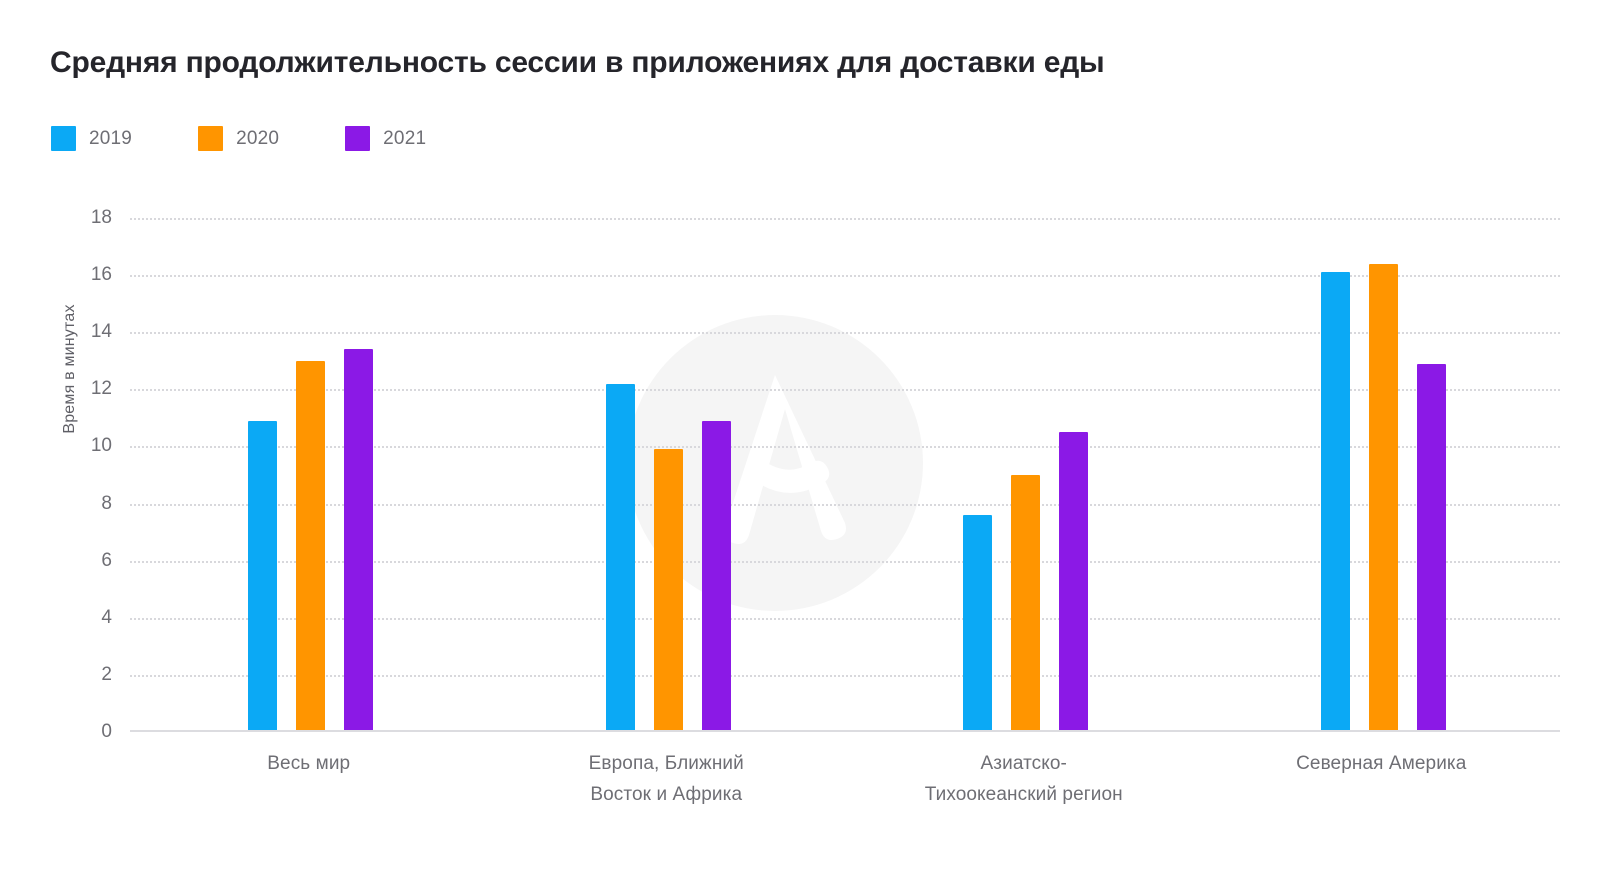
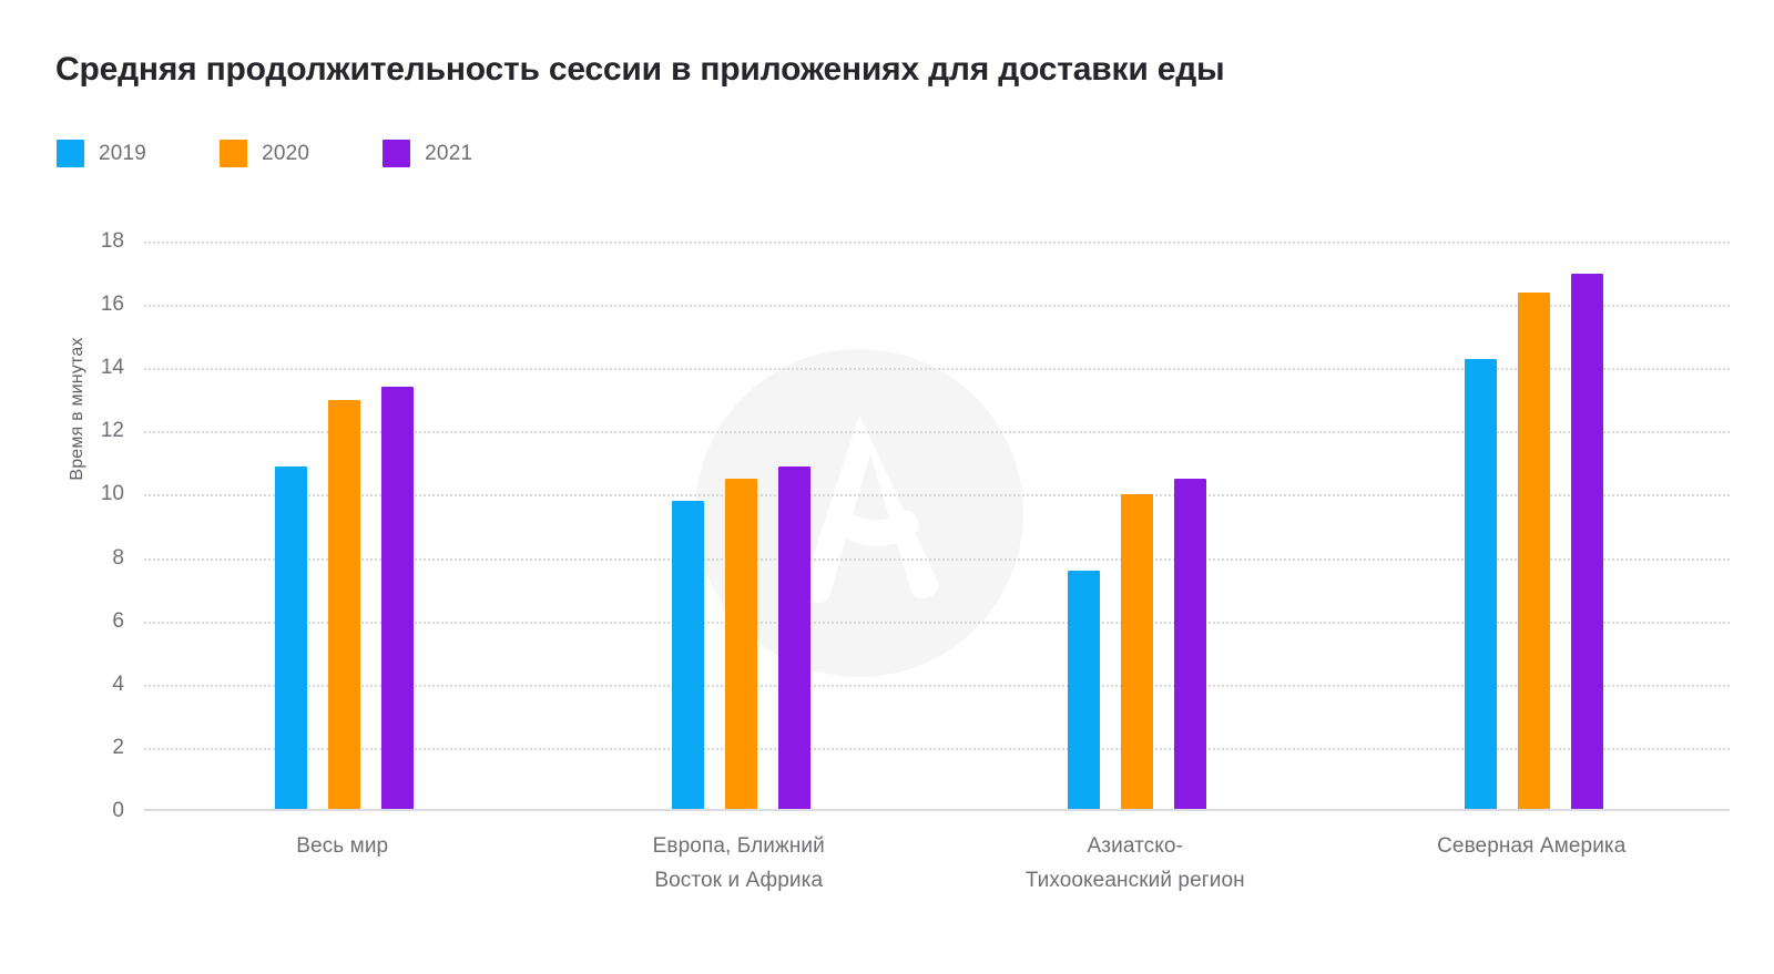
2019/Европа, Ближний Восток и Африка: 12.2 -> 9.8
2020/Европа, Ближний Восток и Африка: 9.9 -> 10.5
2020/Азиатско-Тихоокеанский регион: 9.0 -> 10.0
2019/Северная Америка: 16.1 -> 14.3
2021/Северная Америка: 12.9 -> 17.0
